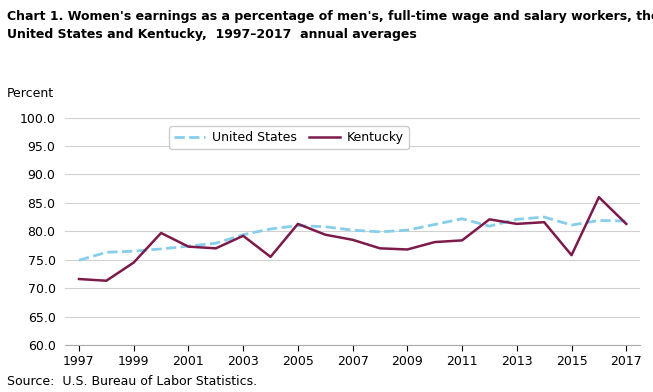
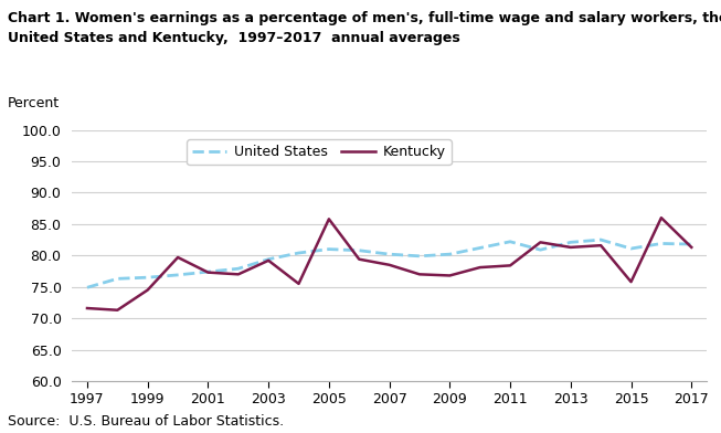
Kentucky/2005: 81.3 -> 85.8
